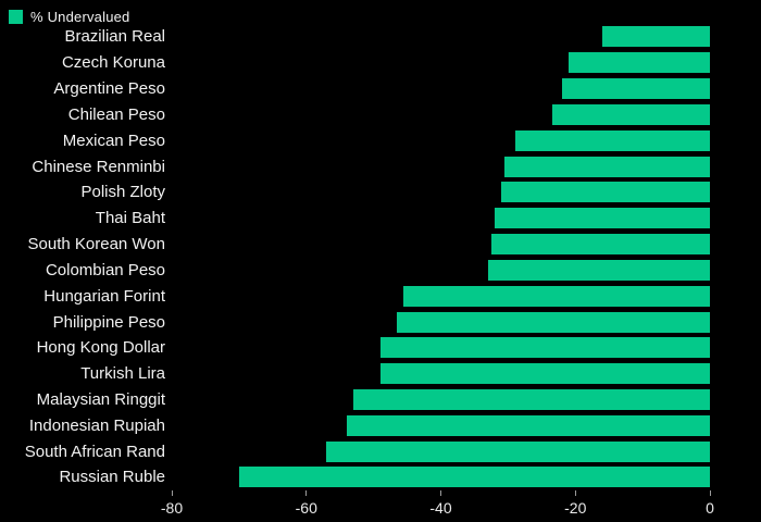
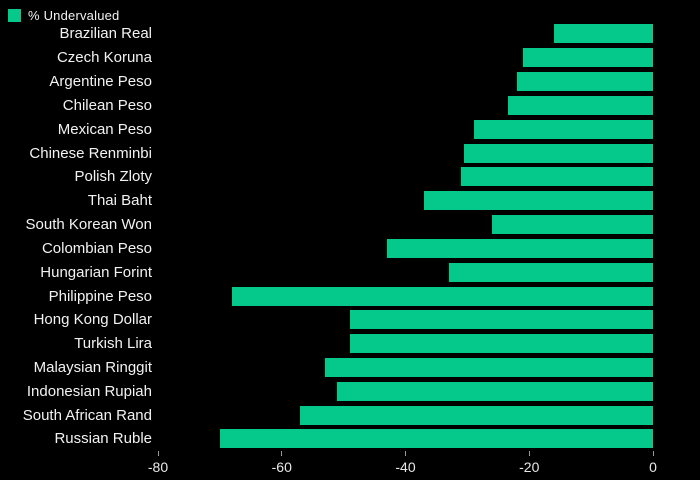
Thai Baht: -32 -> -37
South Korean Won: -32 -> -26
Colombian Peso: -33 -> -43
Hungarian Forint: -46 -> -33
Philippine Peso: -46 -> -68
Indonesian Rupiah: -54 -> -51
